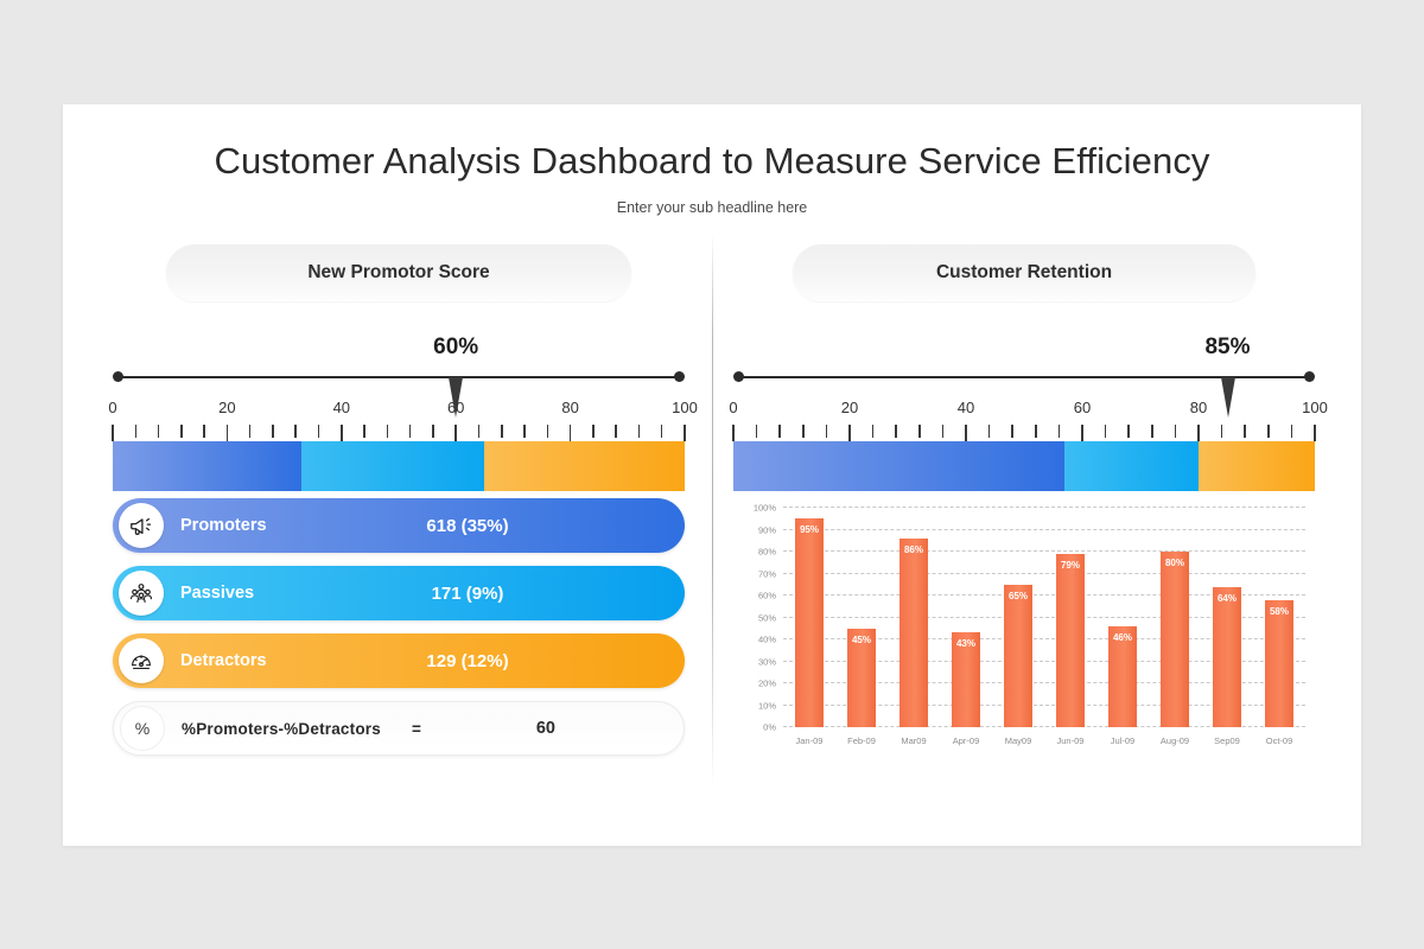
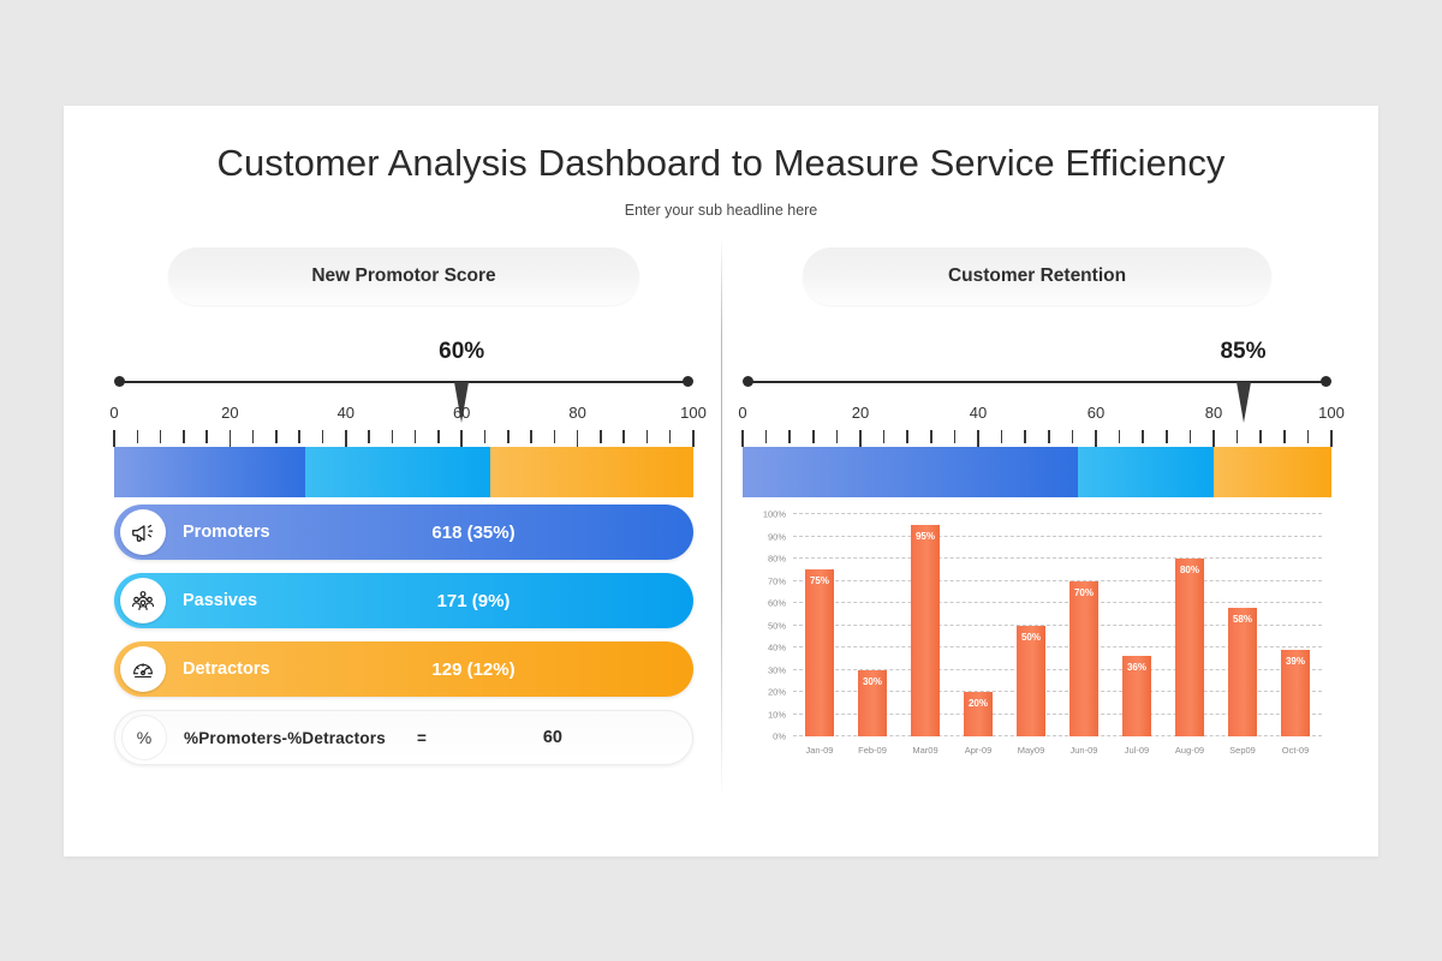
Jan-09: 95% -> 75%
Feb-09: 45% -> 30%
Mar09: 86% -> 95%
Apr-09: 43% -> 20%
May09: 65% -> 50%
Jun-09: 79% -> 70%
Jul-09: 46% -> 36%
Sep09: 64% -> 58%
Oct-09: 58% -> 39%
